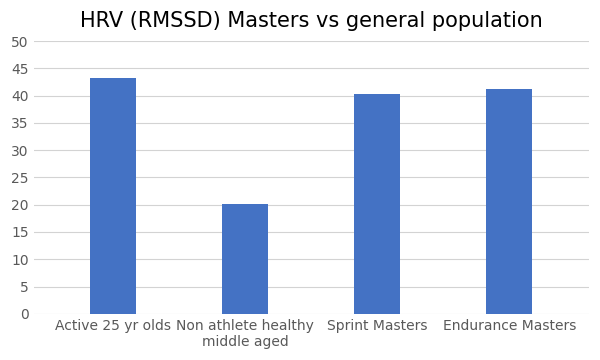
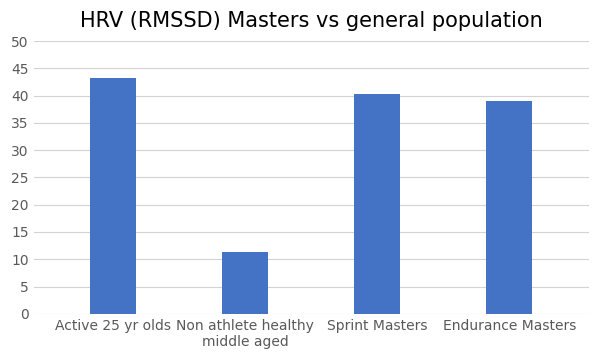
Non athlete healthy middle aged: 20.2 -> 11.4
Endurance Masters: 41.2 -> 39.0
